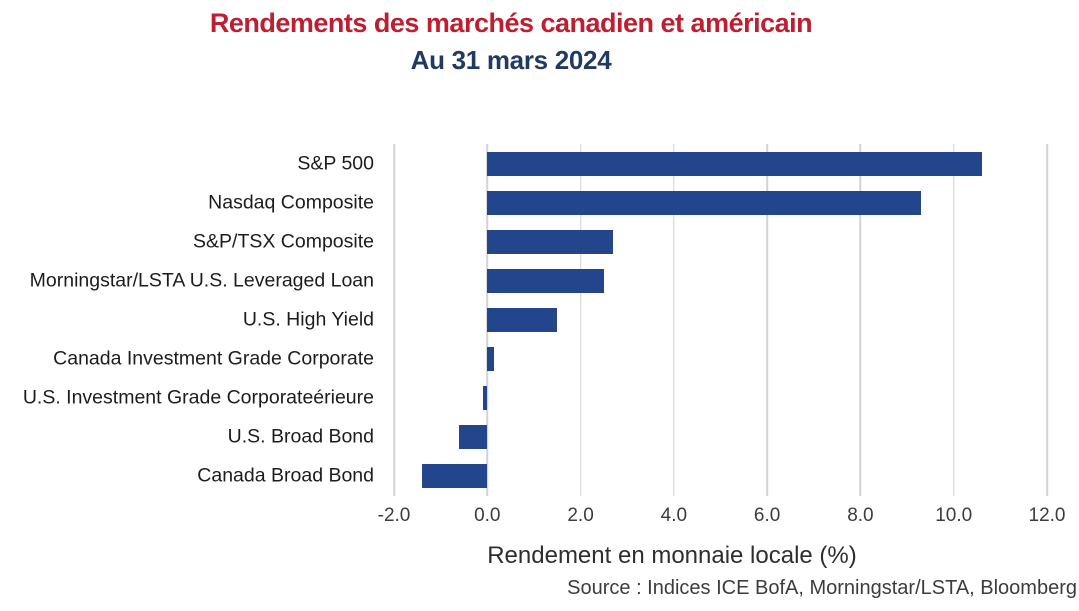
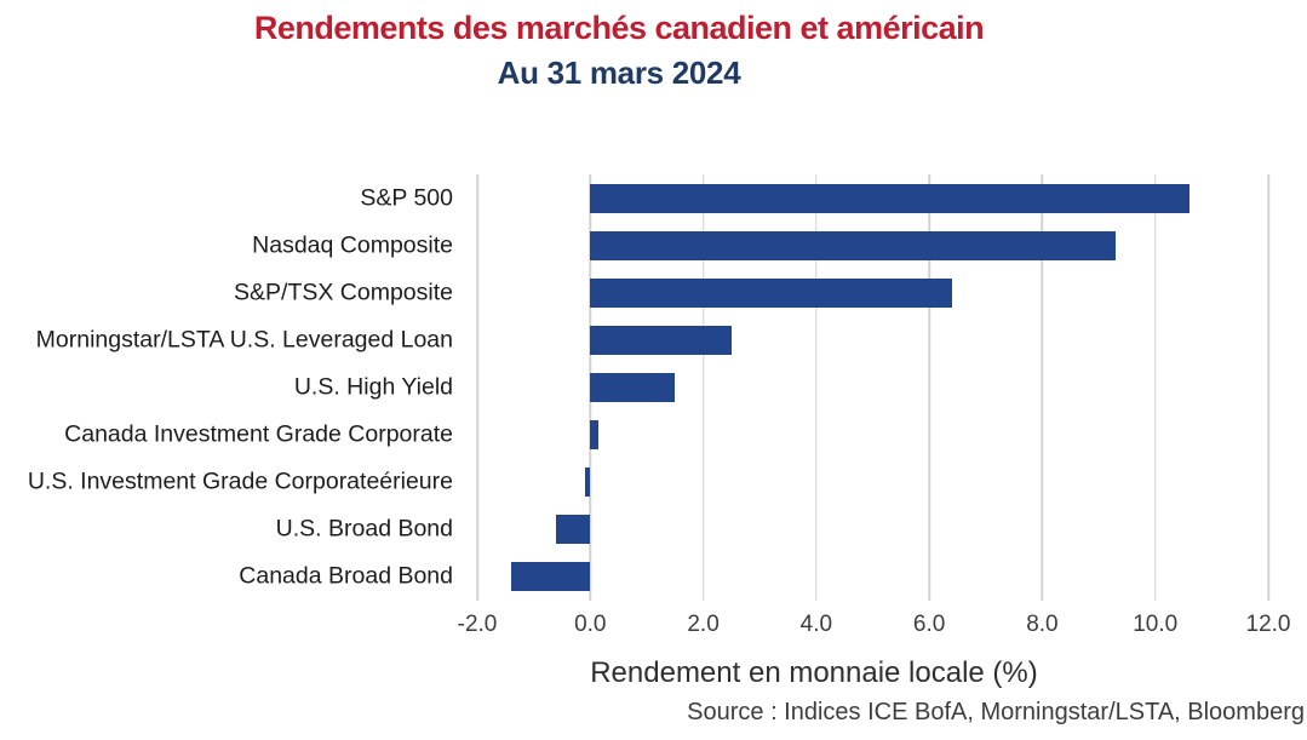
S&P/TSX Composite: 2.7 -> 6.4
